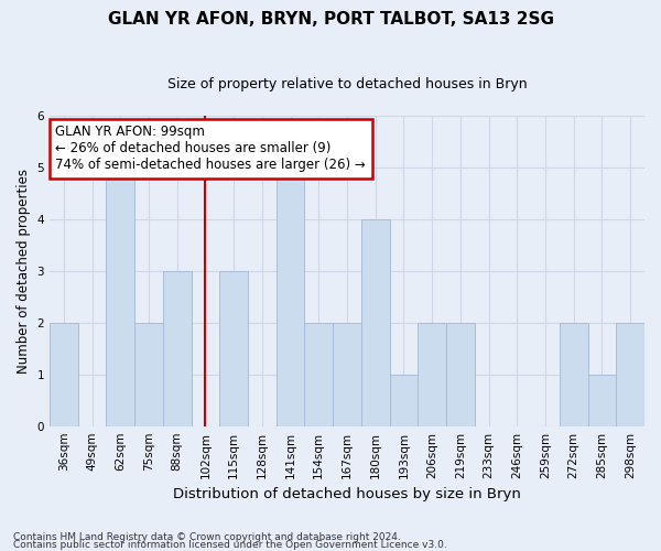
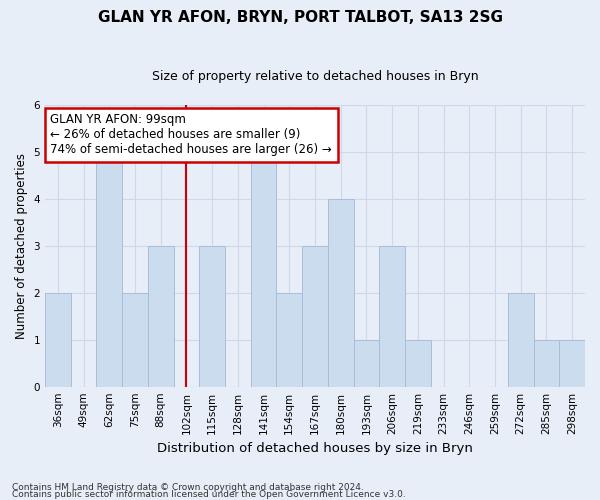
167sqm: 2 -> 3
206sqm: 2 -> 3
219sqm: 2 -> 1
298sqm: 2 -> 1
